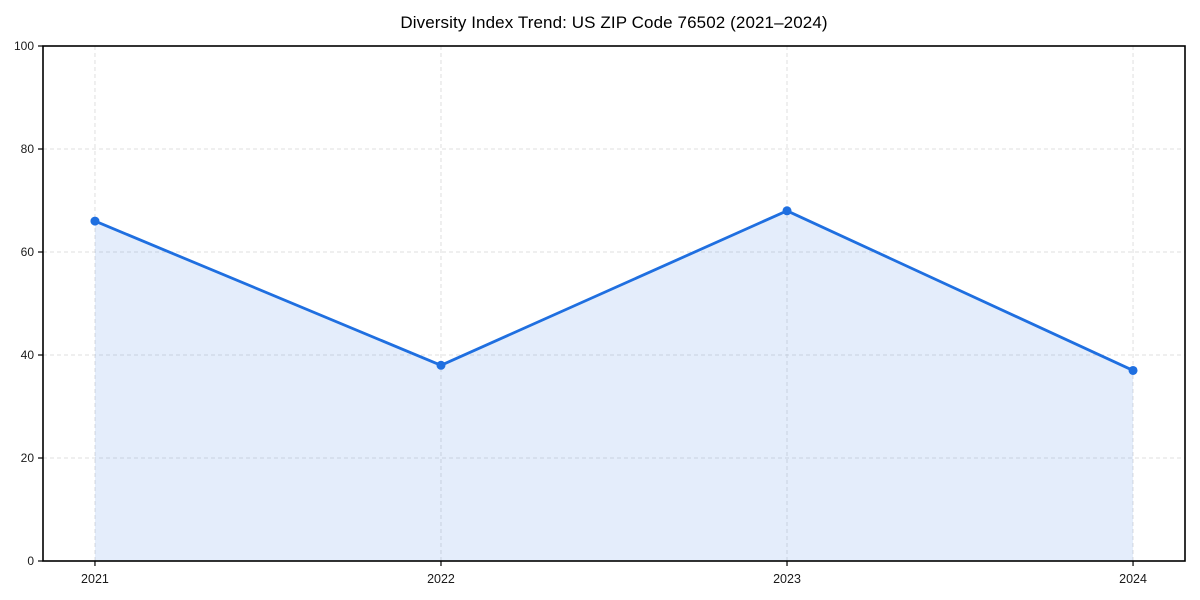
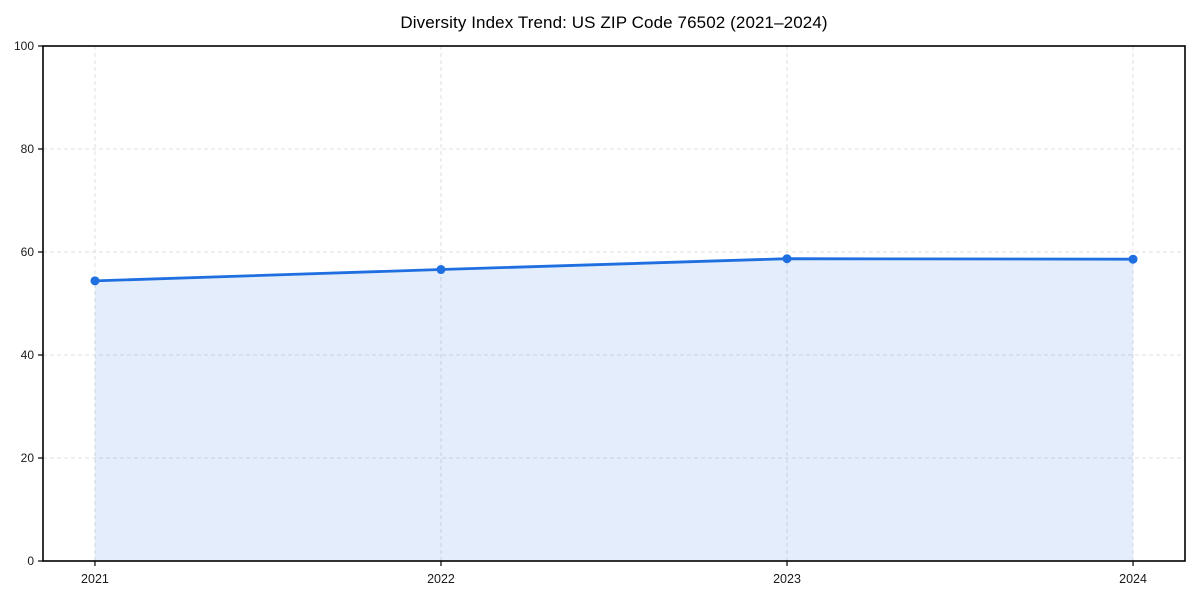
2021: 66 -> 54
2022: 38 -> 57
2023: 68 -> 59
2024: 37 -> 59
